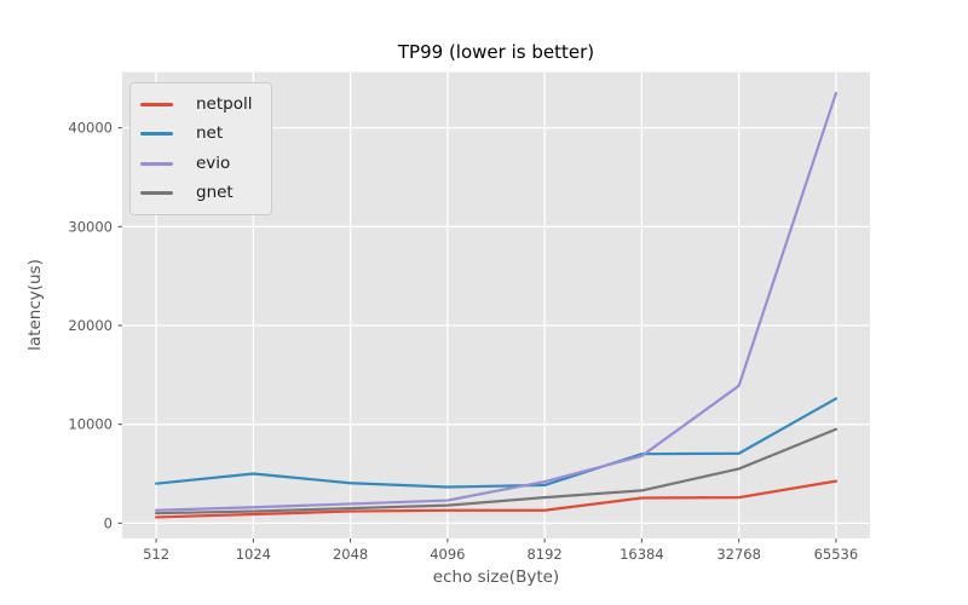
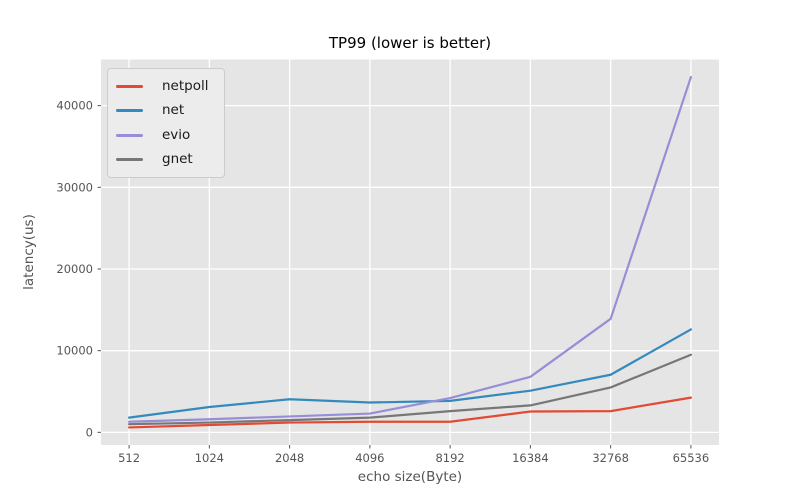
net/512: 4000 -> 2000
net/1024: 5000 -> 3000
net/16384: 7000 -> 5000
